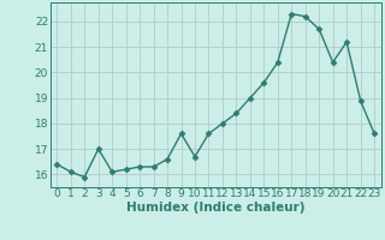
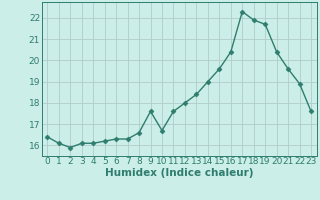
3: 17.0 -> 16.1
18: 22.2 -> 21.9
21: 21.2 -> 19.6
